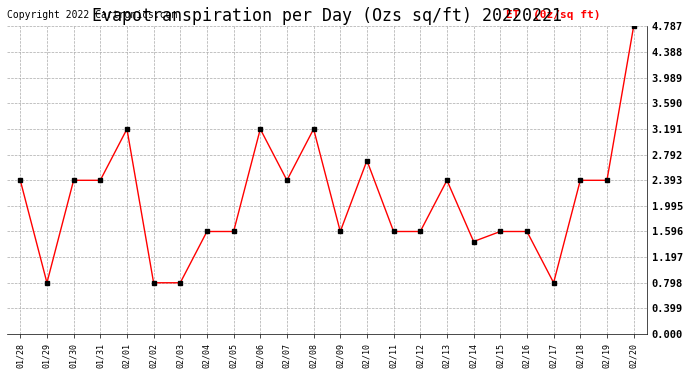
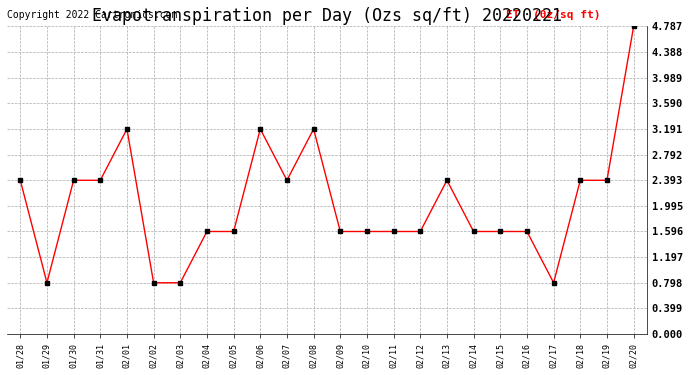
02/10: 2.70 -> 1.60
02/14: 1.44 -> 1.60
